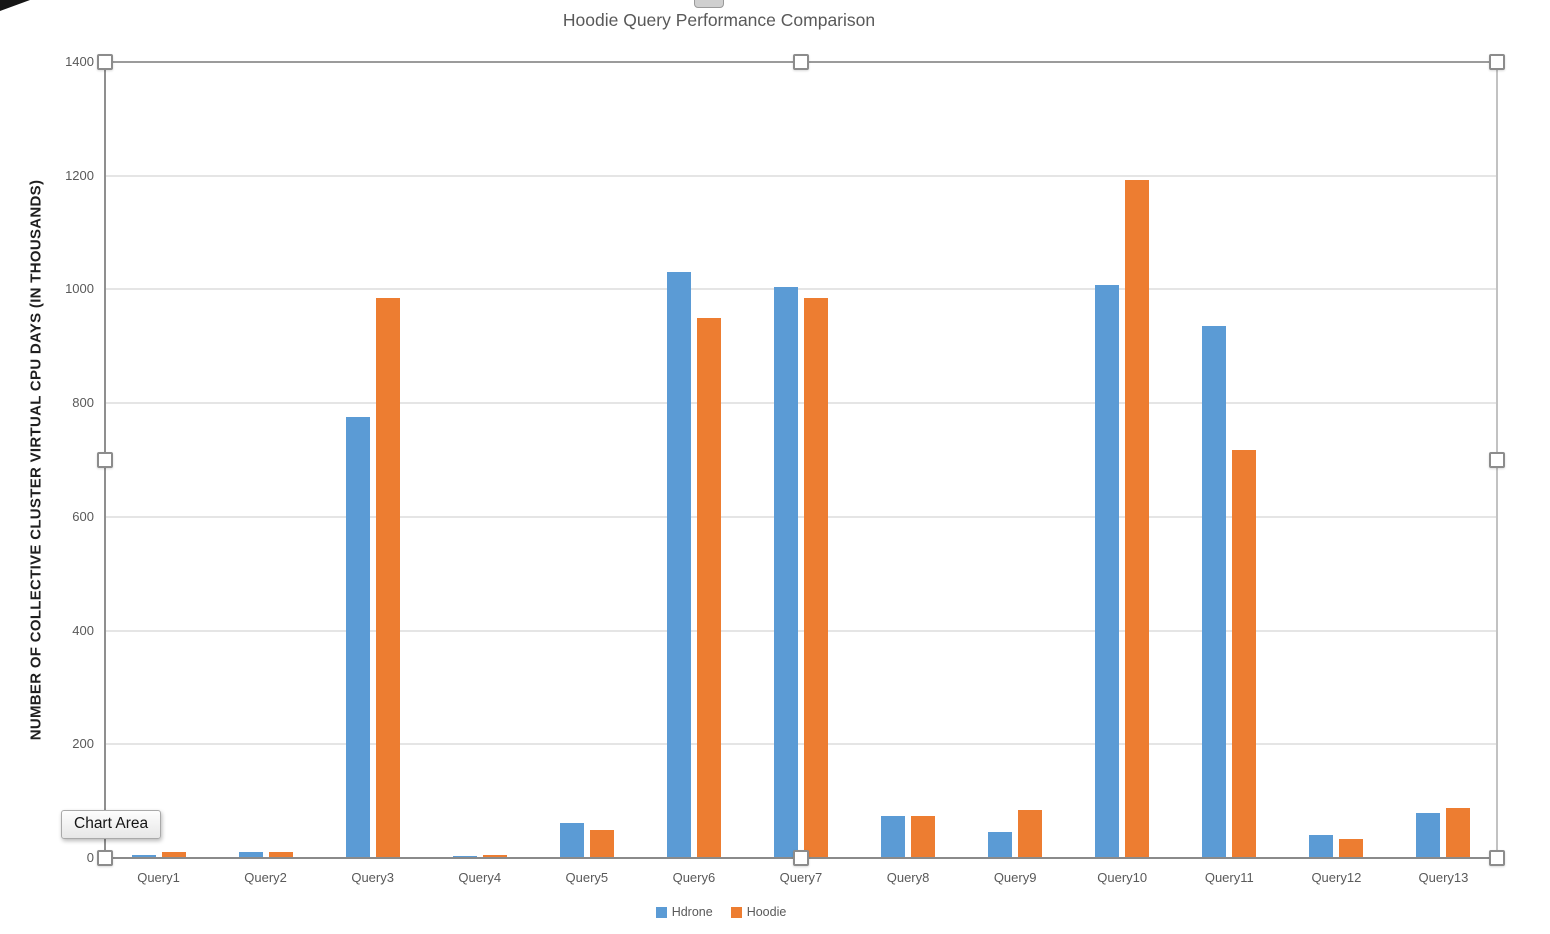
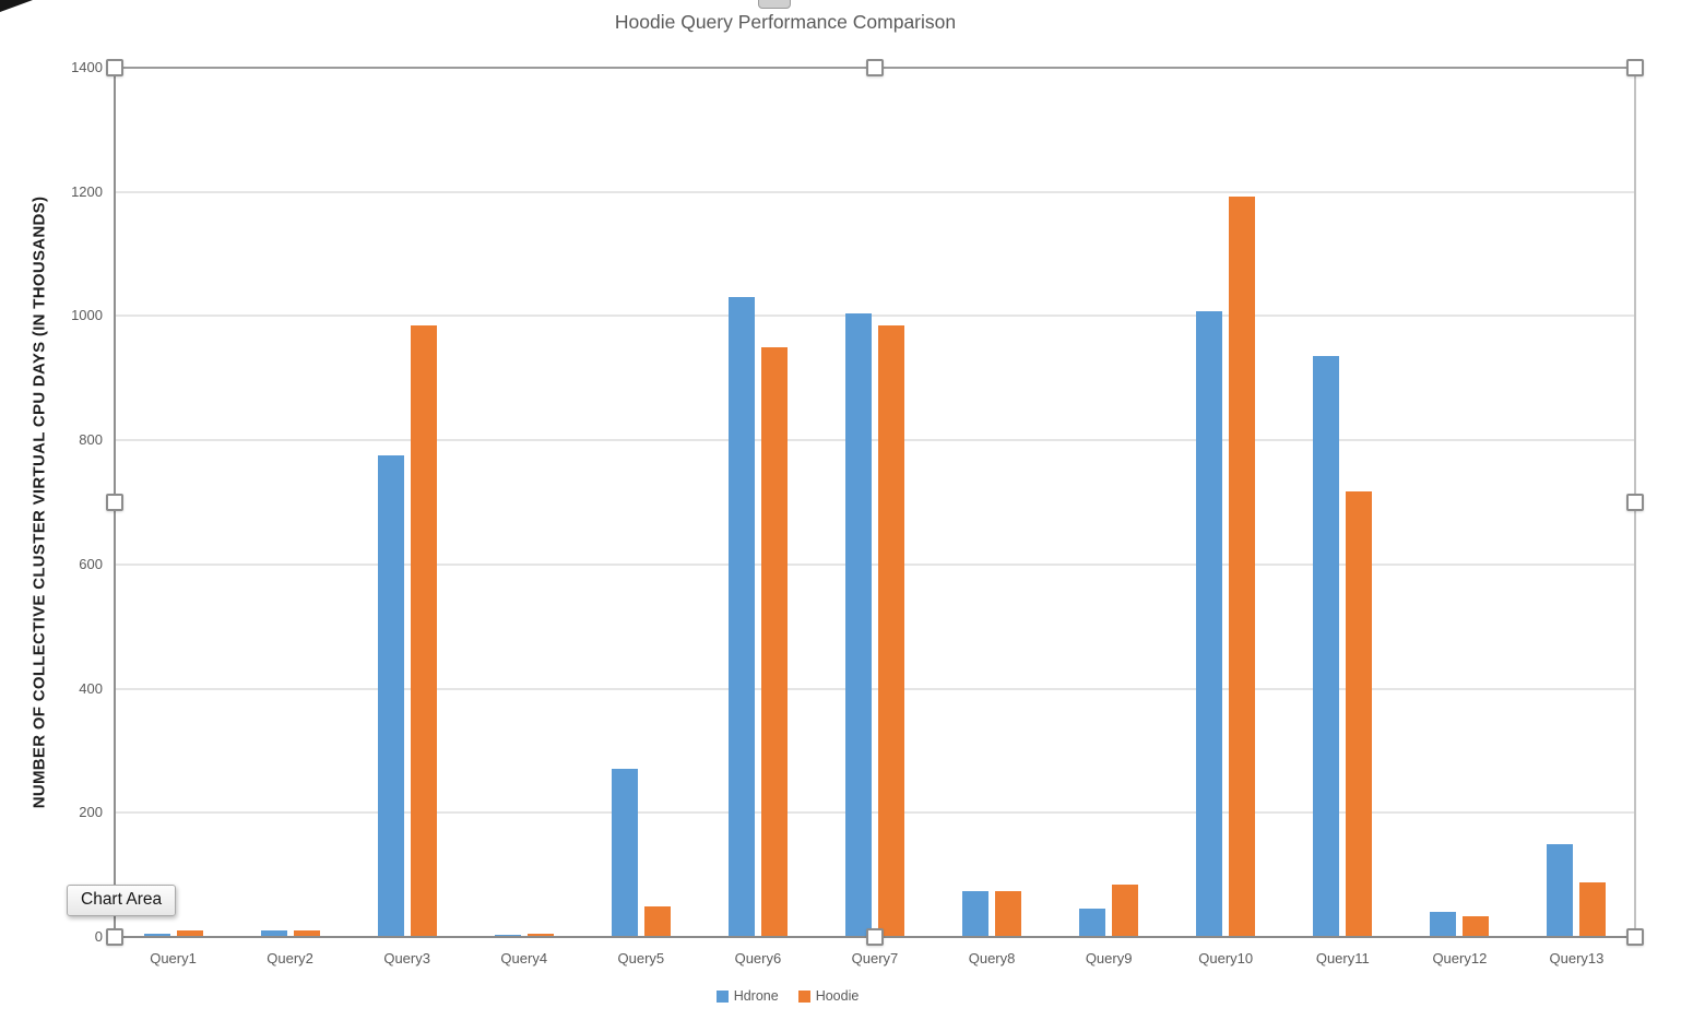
Hdrone/Query5: 60 -> 270
Hdrone/Query13: 80 -> 150
